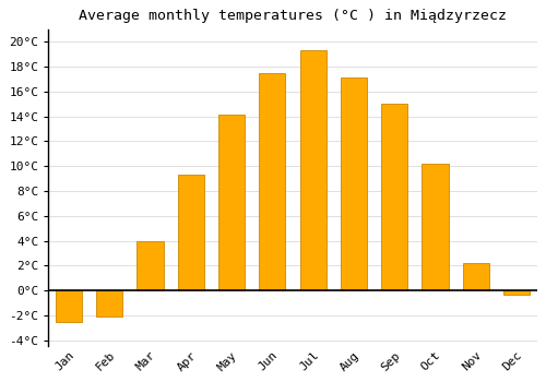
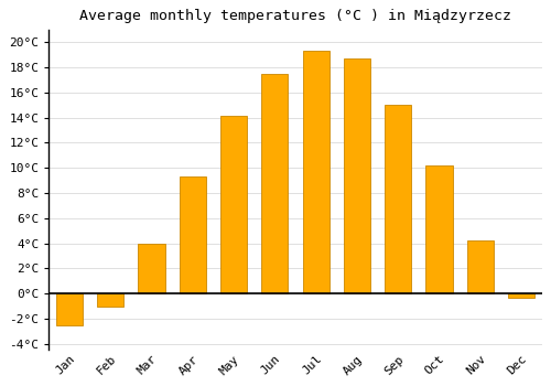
Feb: -2.1°C -> -1.0°C
Aug: 17.1°C -> 18.7°C
Nov: 2.2°C -> 4.2°C
